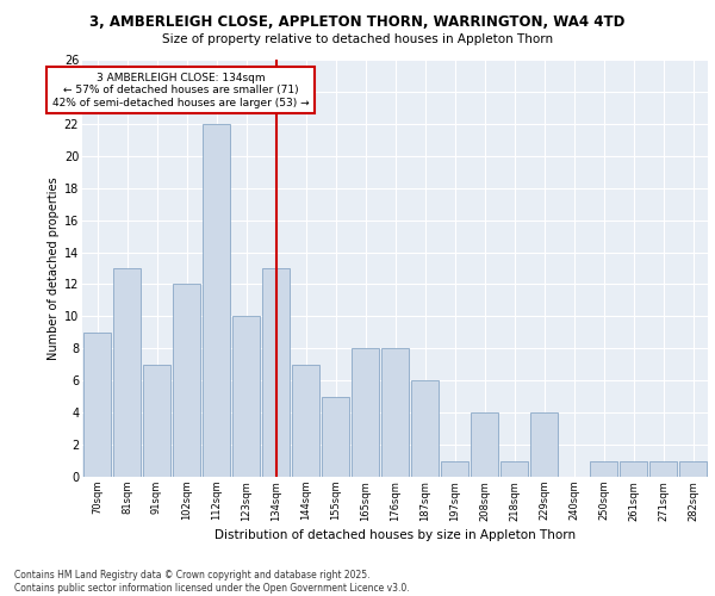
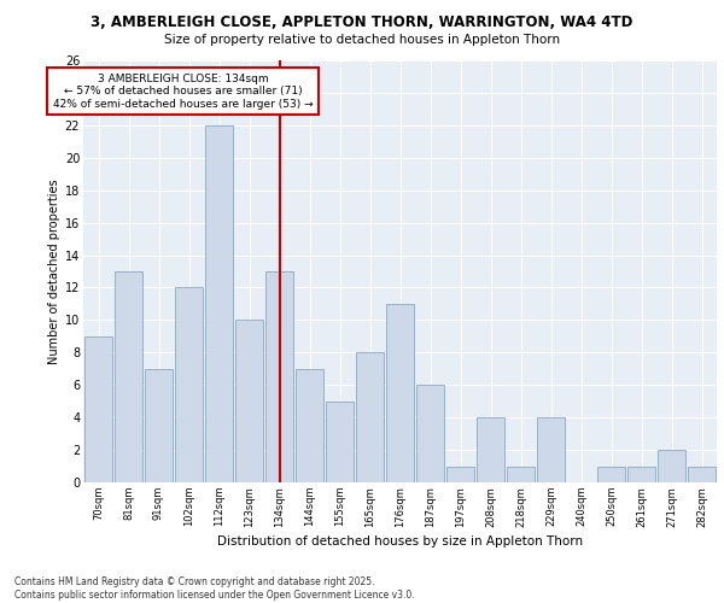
176sqm: 8 -> 11
271sqm: 1 -> 2
